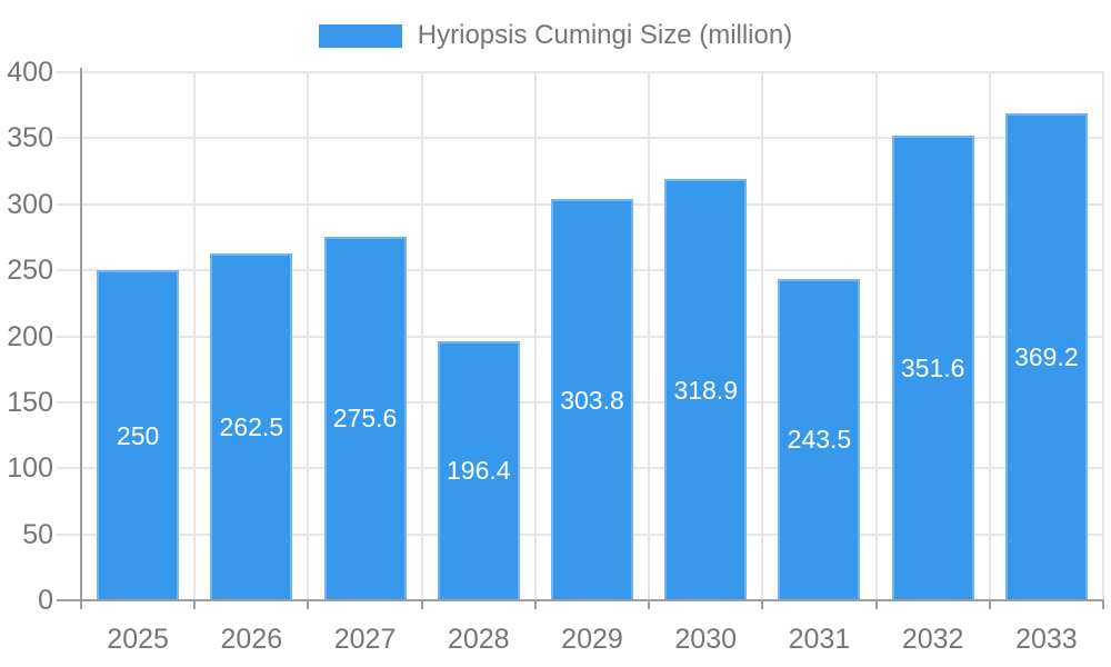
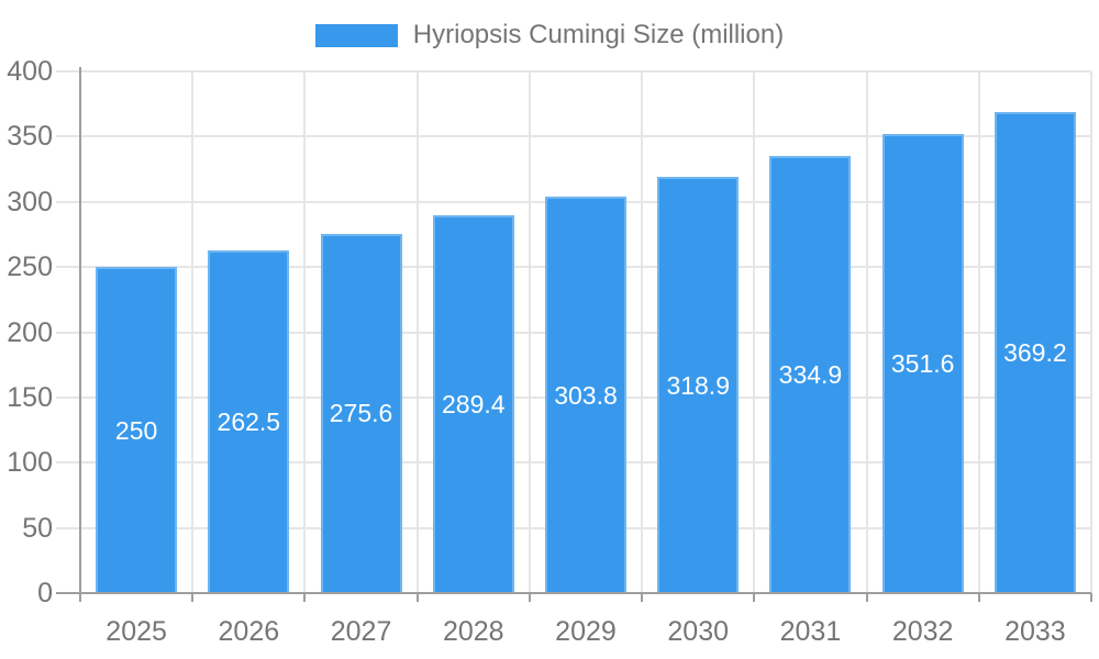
2028: 196.4 -> 289.4
2031: 243.5 -> 334.9
